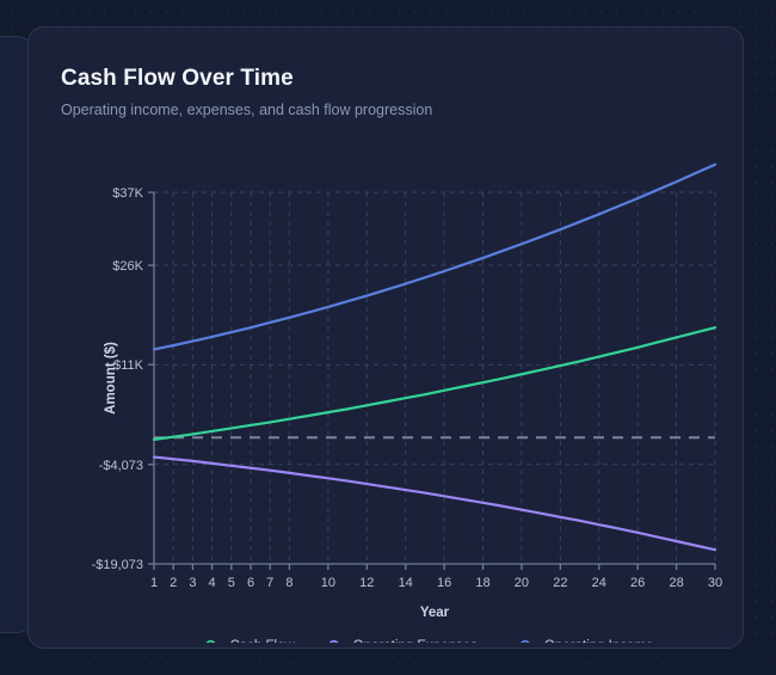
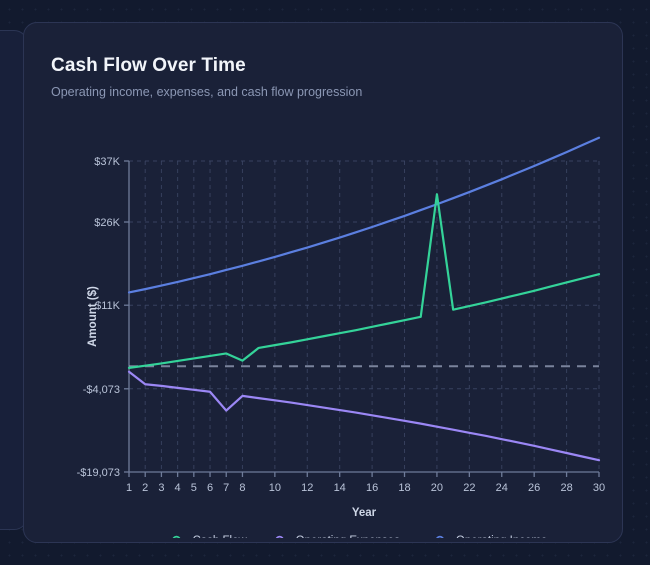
Operating Expenses/1: -$3K -> -$1K
Operating Expenses/7: -$5K -> -$8K
Cash Flow/8: $3K -> $1K
Cash Flow/20: $10K -> $31K
